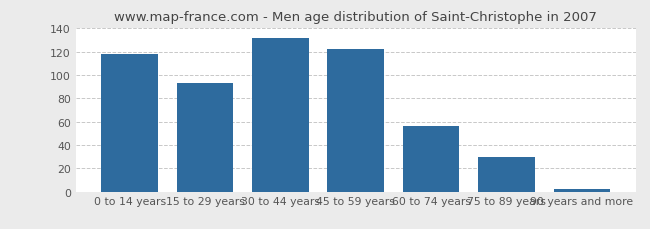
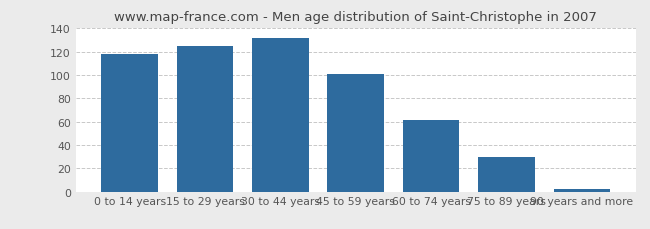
15 to 29 years: 93 -> 125
45 to 59 years: 122 -> 101
60 to 74 years: 56 -> 61
